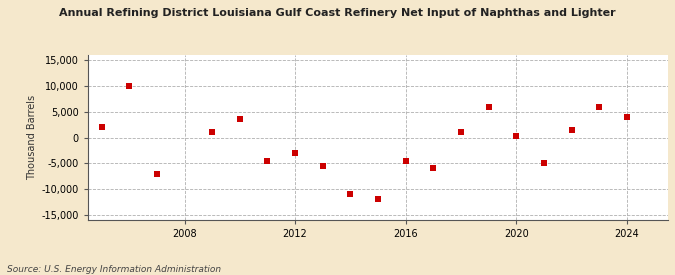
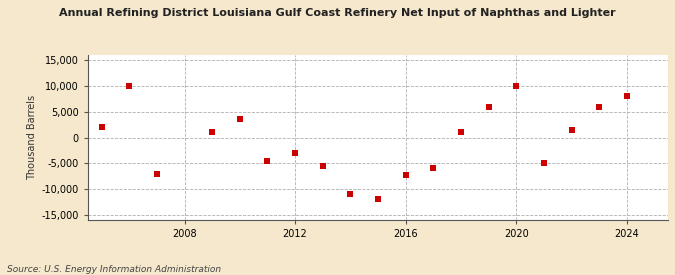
2016: -4,500 -> -7,200
2020: 200 -> 10,000
2024: 4,000 -> 8,000
